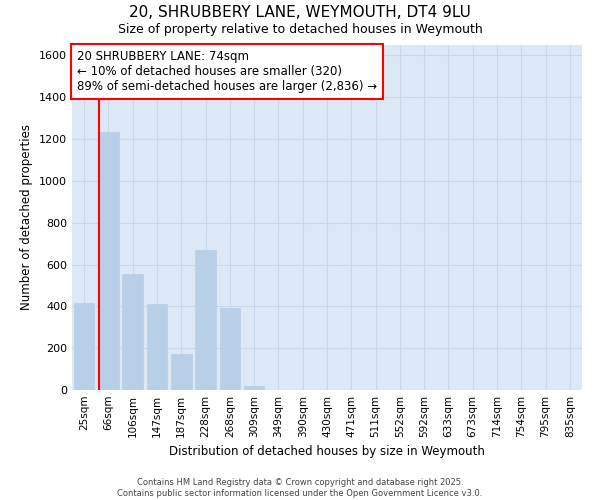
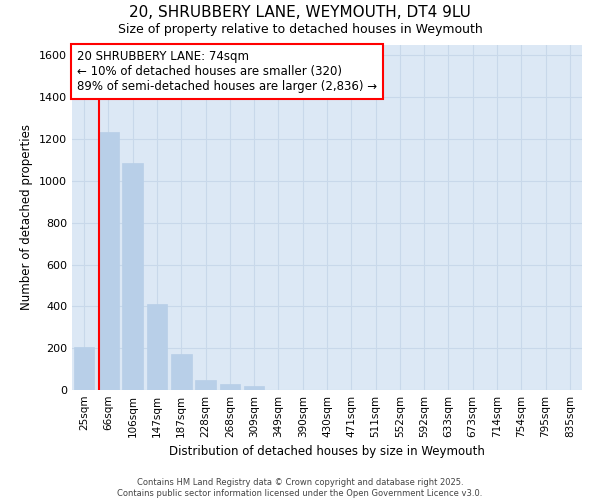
25sqm: 415 -> 205
106sqm: 555 -> 1085
228sqm: 670 -> 50
268sqm: 390 -> 30
